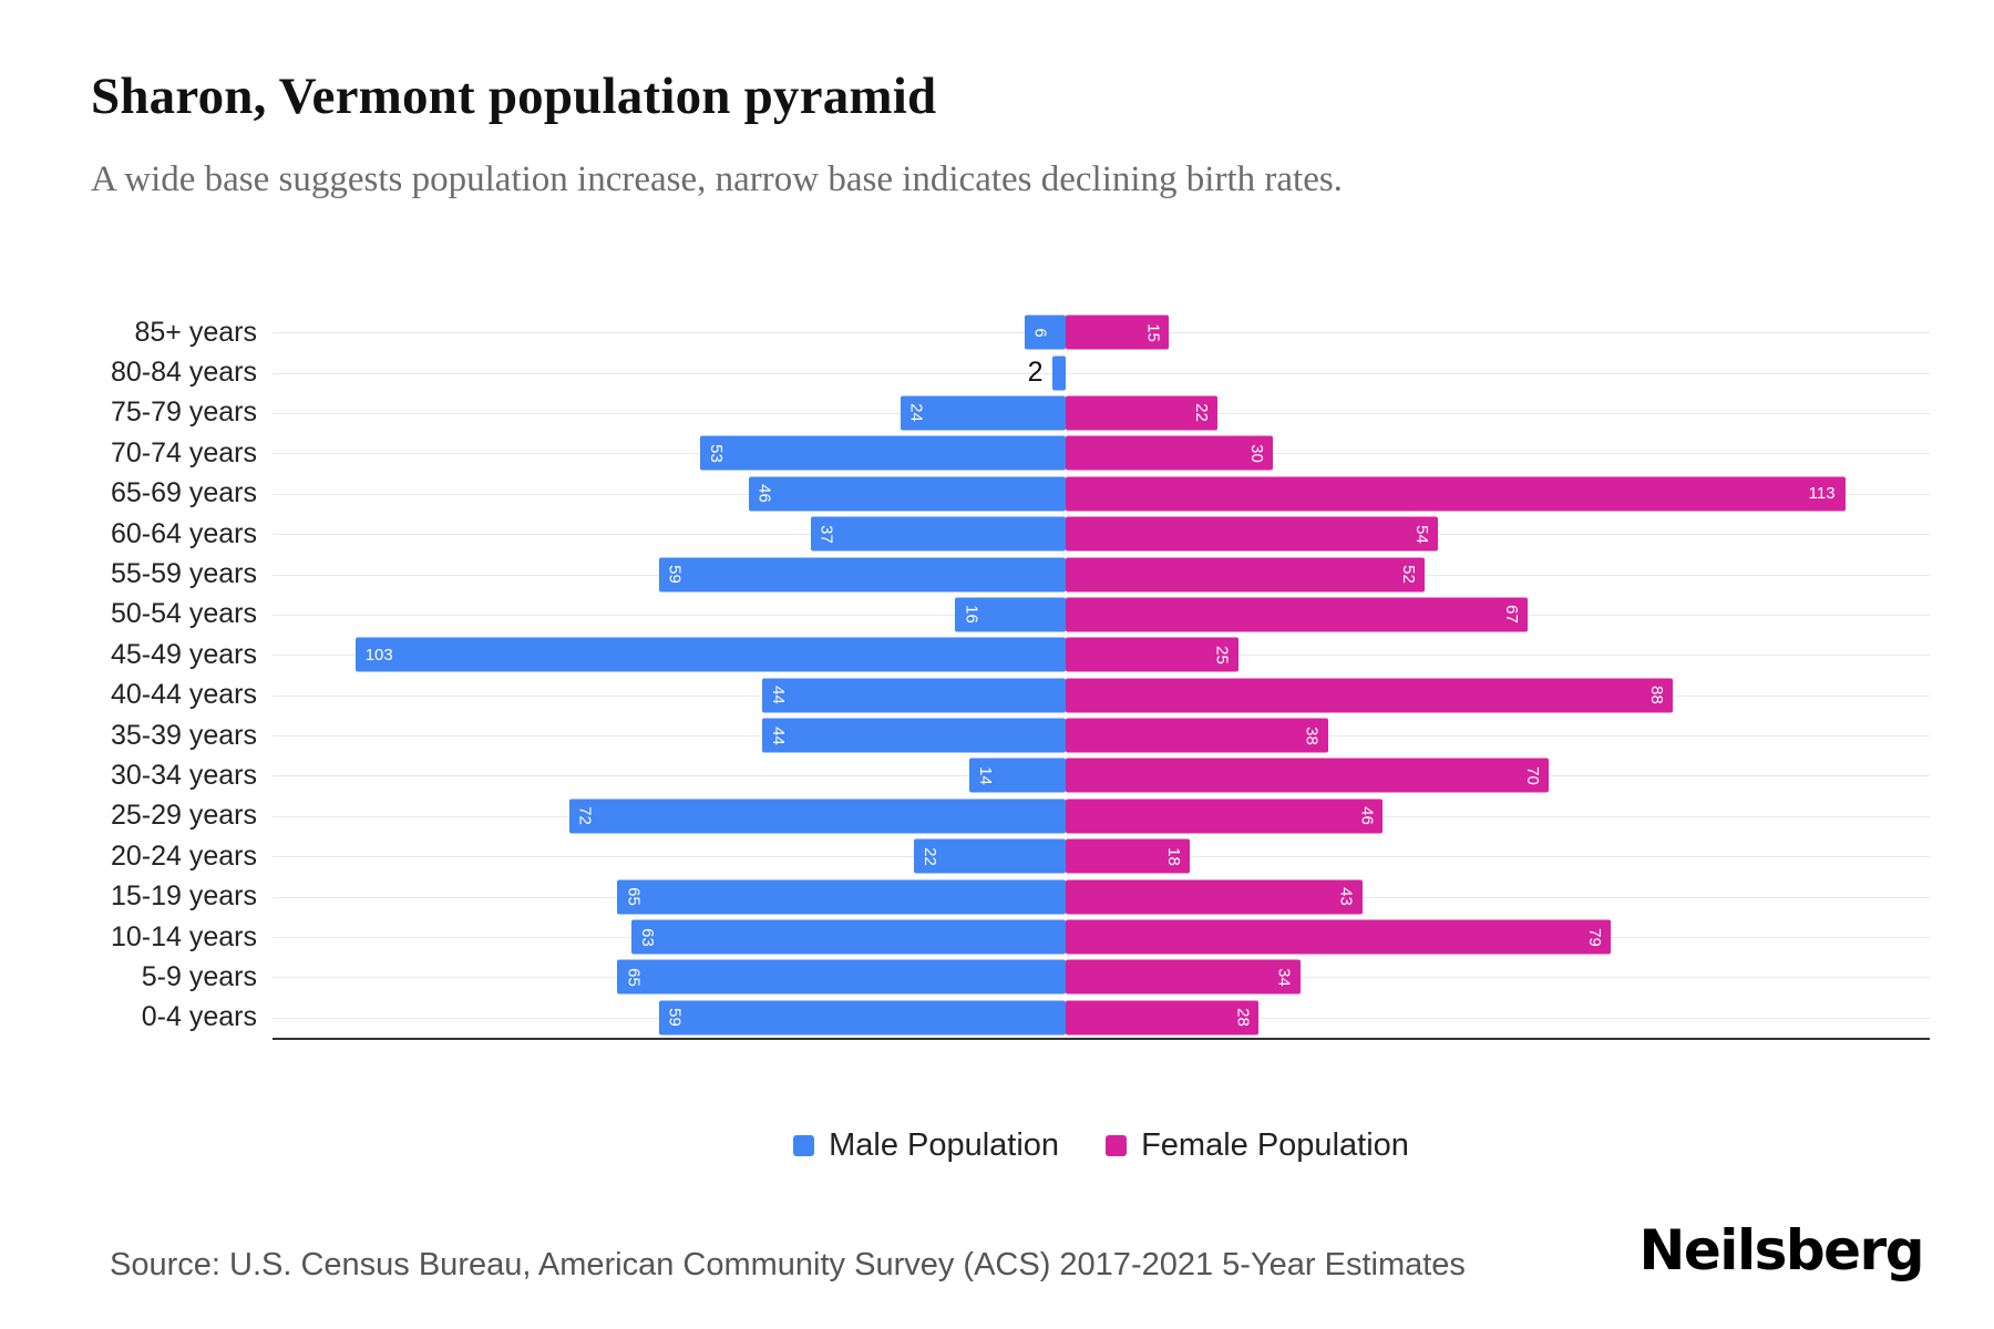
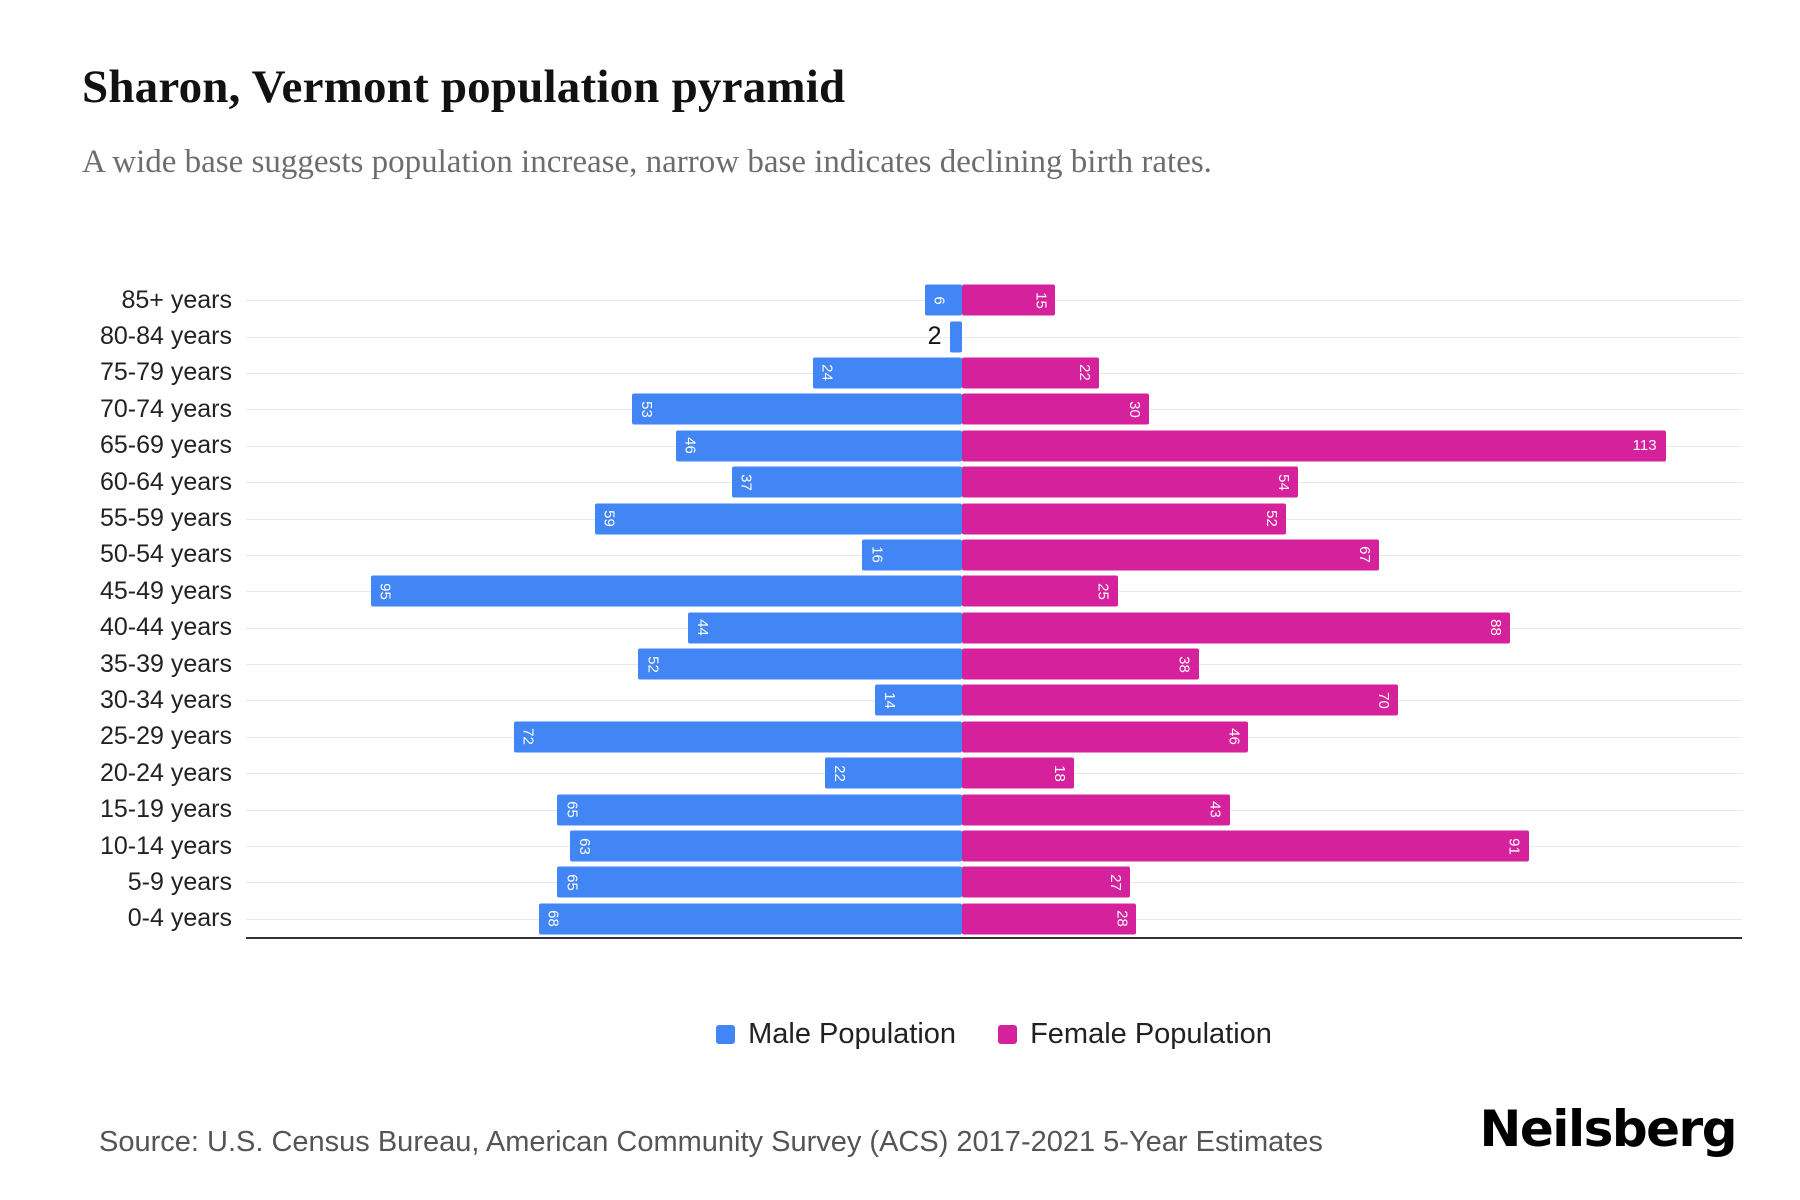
Male Population/45-49 years: 103 -> 95
Male Population/35-39 years: 44 -> 52
Female Population/10-14 years: 79 -> 91
Female Population/5-9 years: 34 -> 27
Male Population/0-4 years: 59 -> 68
